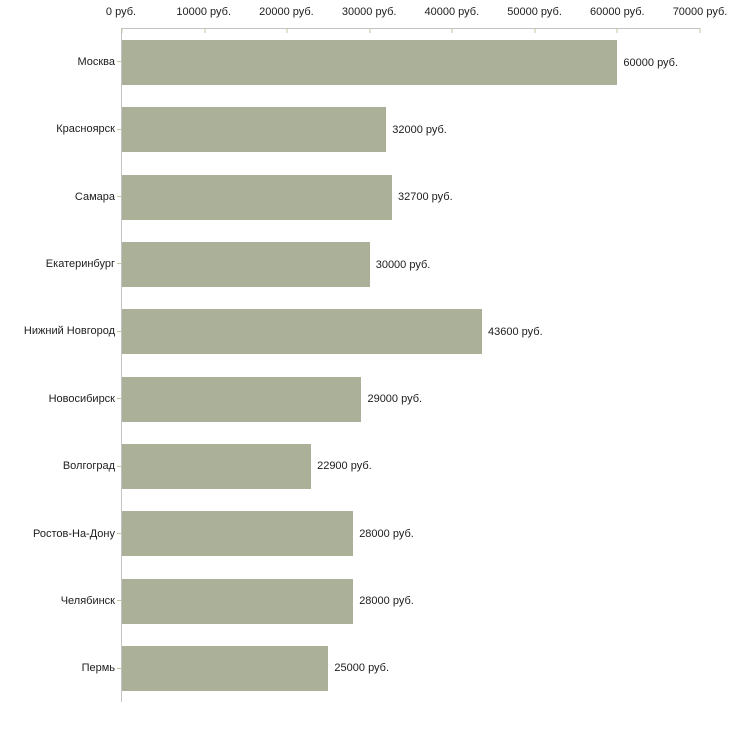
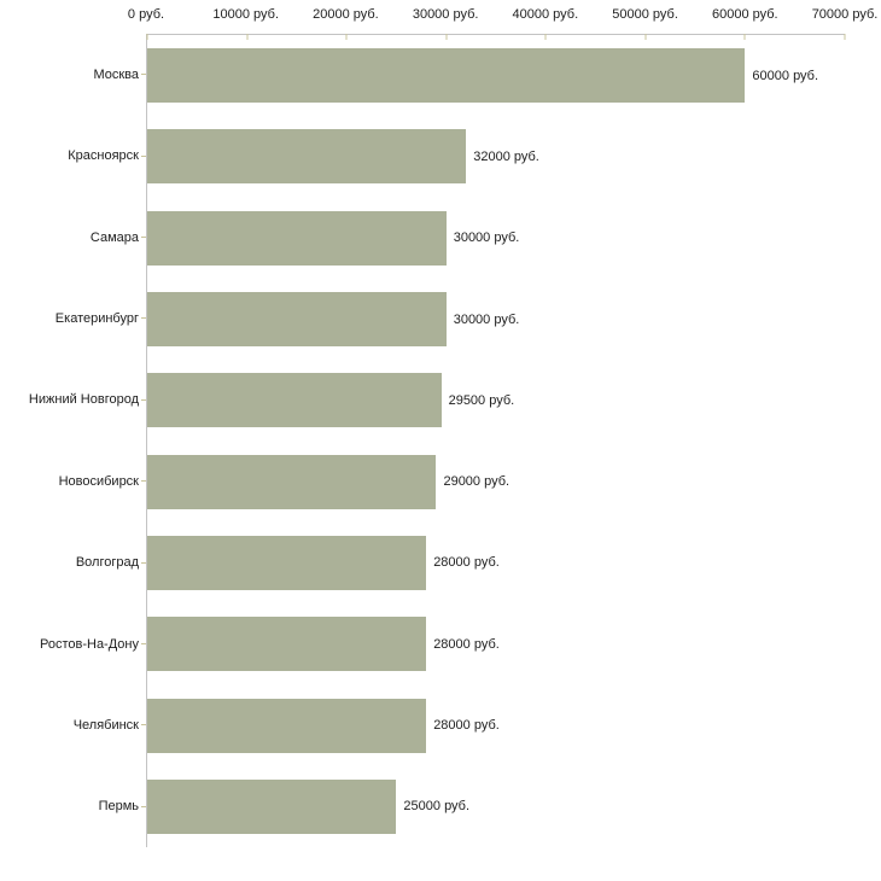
Самара: 32700 -> 30000
Нижний Новгород: 43600 -> 29500
Волгоград: 22900 -> 28000
